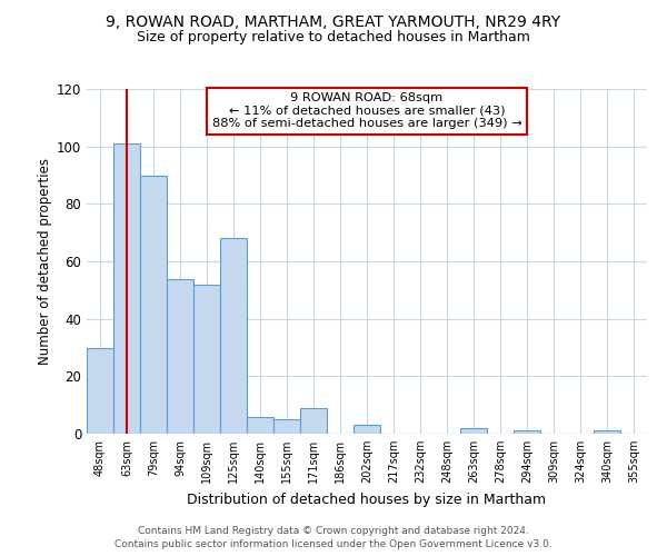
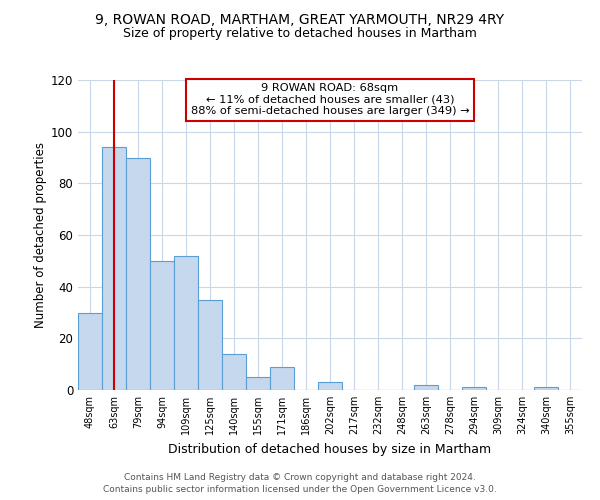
63sqm: 101 -> 94
94sqm: 54 -> 50
125sqm: 68 -> 35
140sqm: 6 -> 14
